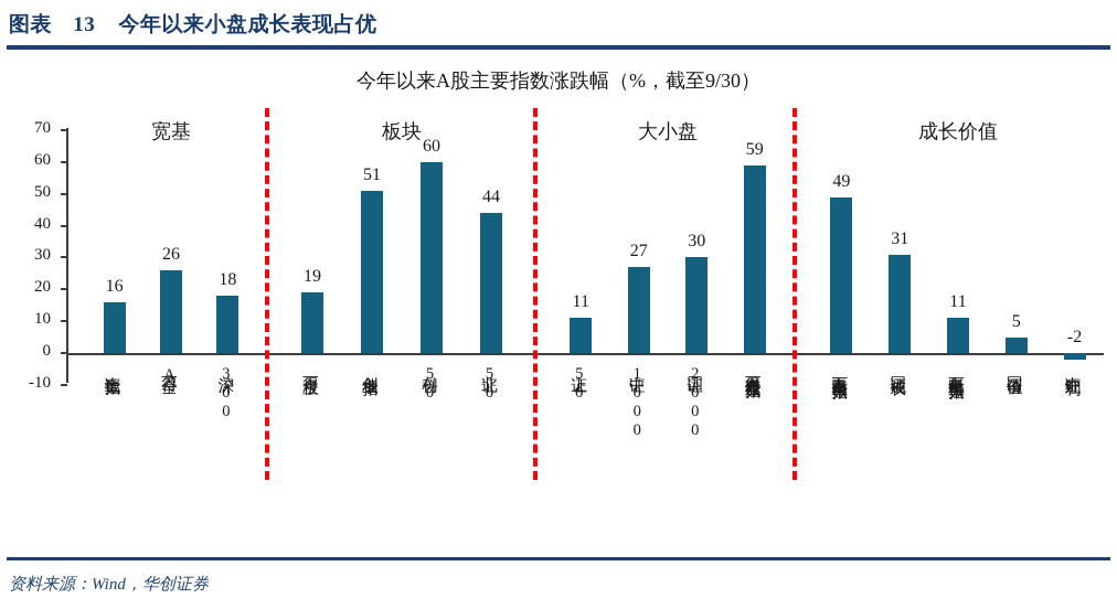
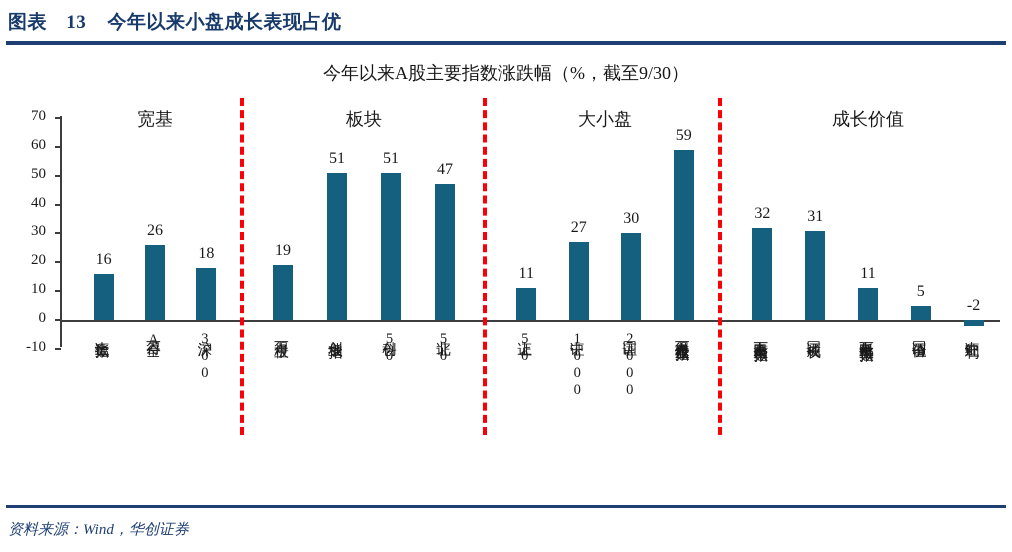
科创50: 60 -> 51
北证50: 44 -> 47
申万高市盈率指数: 49 -> 32
